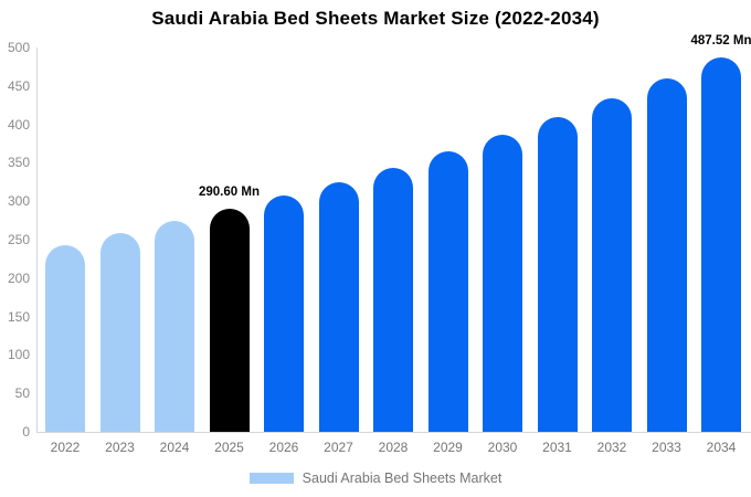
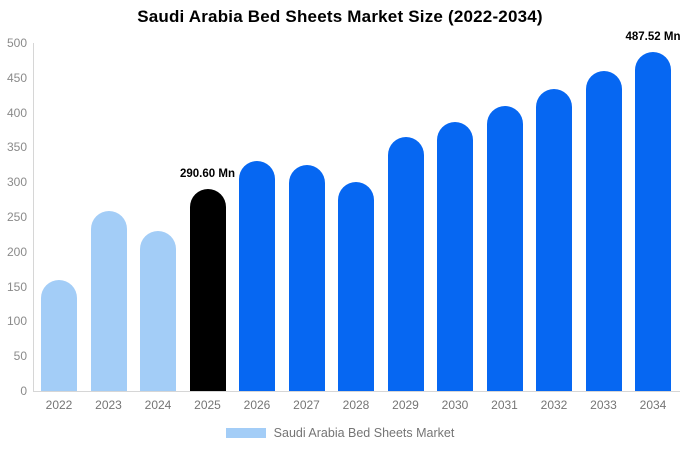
2022: 240 -> 160
2024: 270 -> 230
2026: 310 -> 330
2028: 340 -> 300
